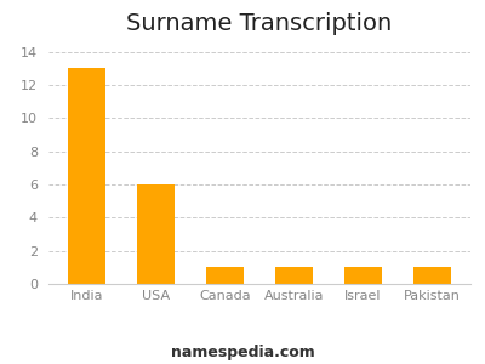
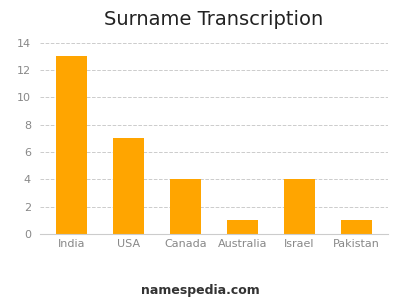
USA: 6 -> 7
Canada: 1 -> 4
Israel: 1 -> 4
